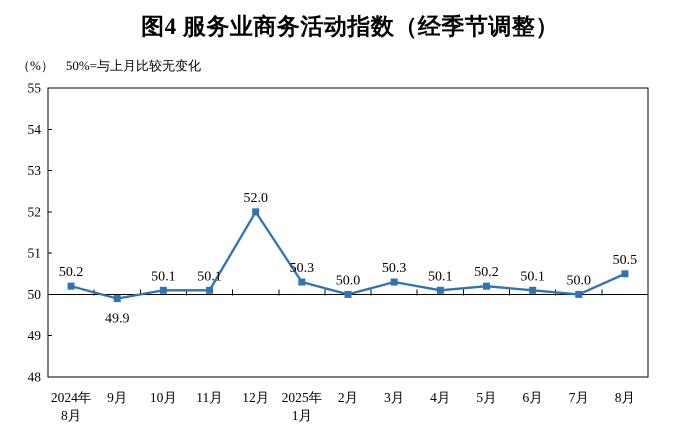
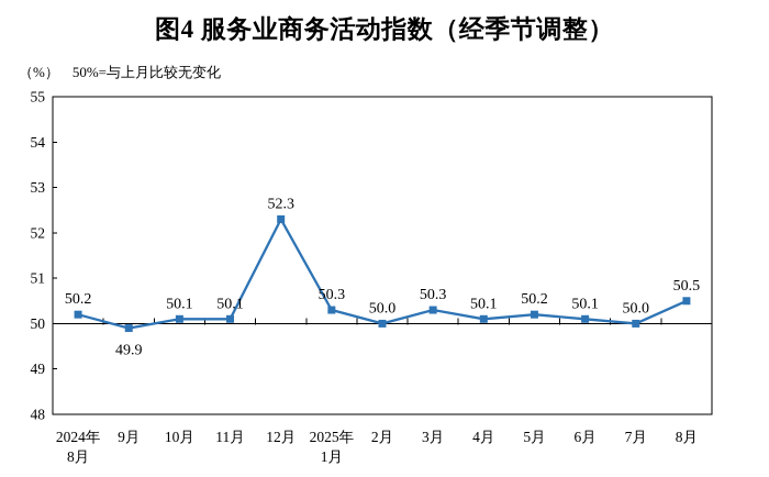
12月: 52.0 -> 52.3
